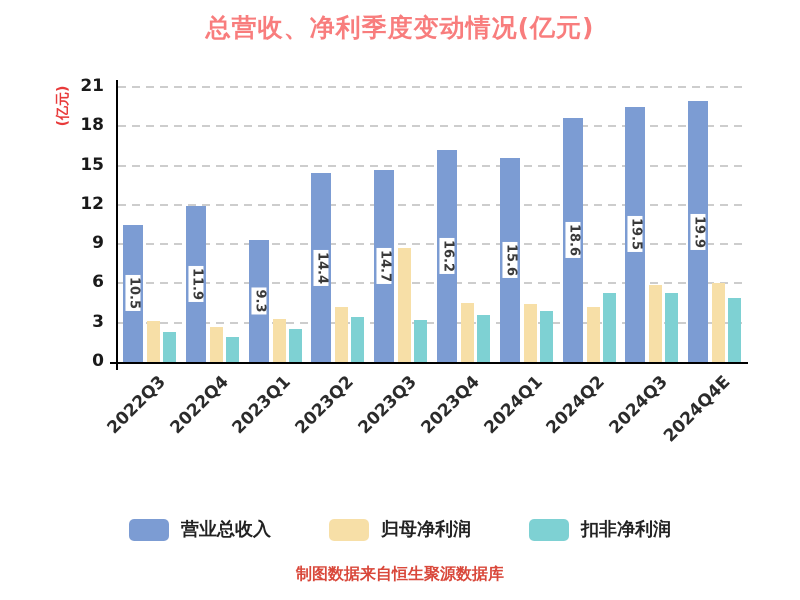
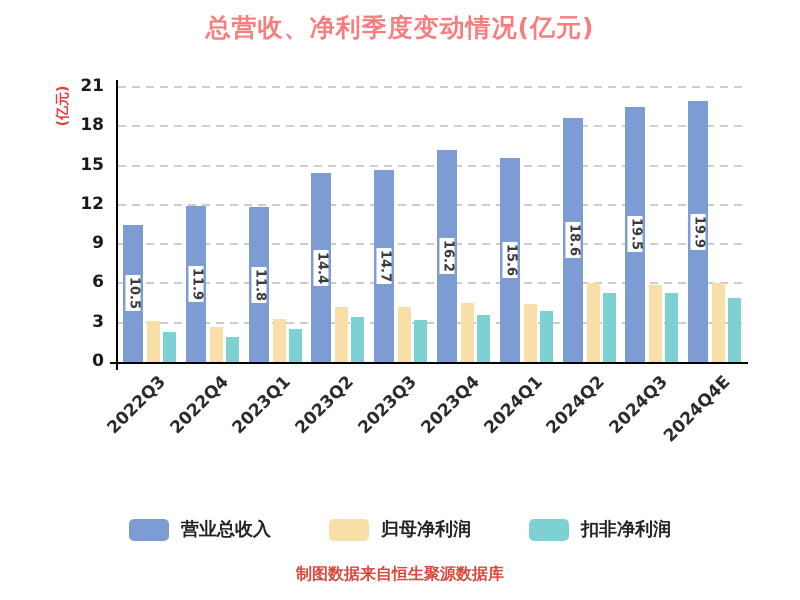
营业总收入/2023Q1: 9.3 -> 11.8
归母净利润/2023Q3: 8.7 -> 4.2
归母净利润/2024Q2: 4.2 -> 6.0
